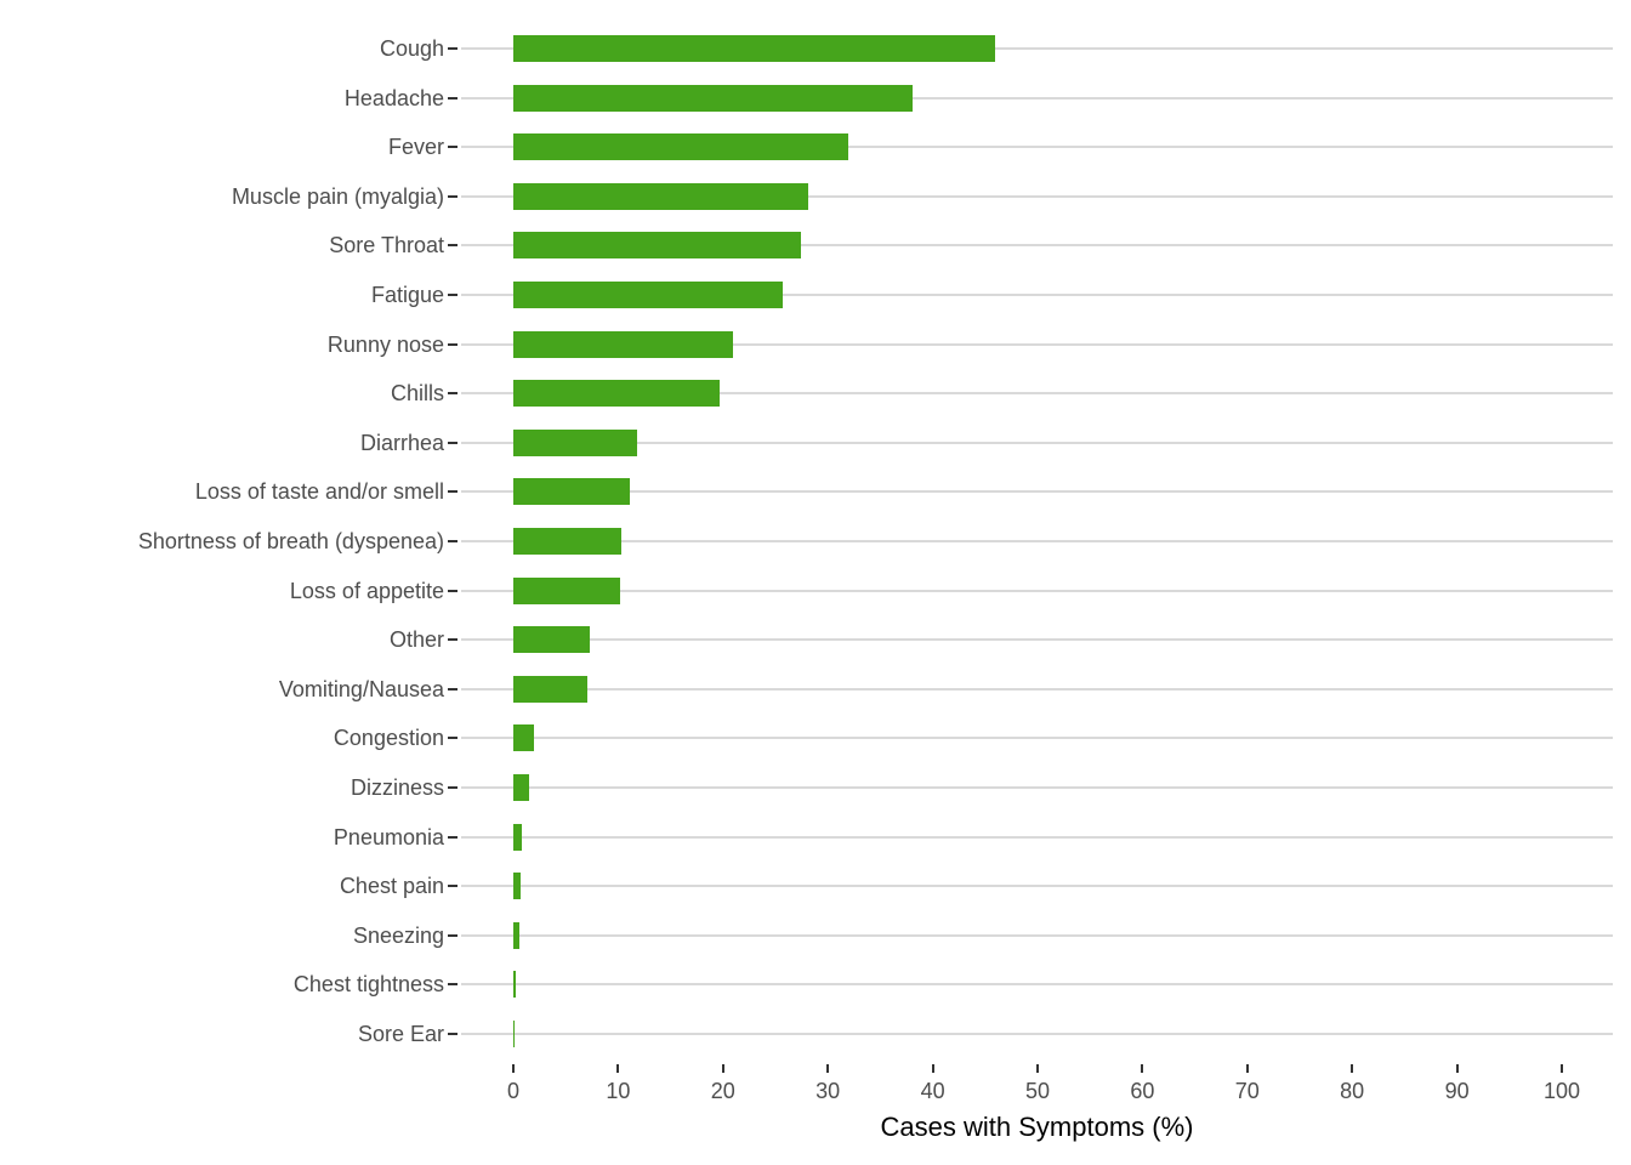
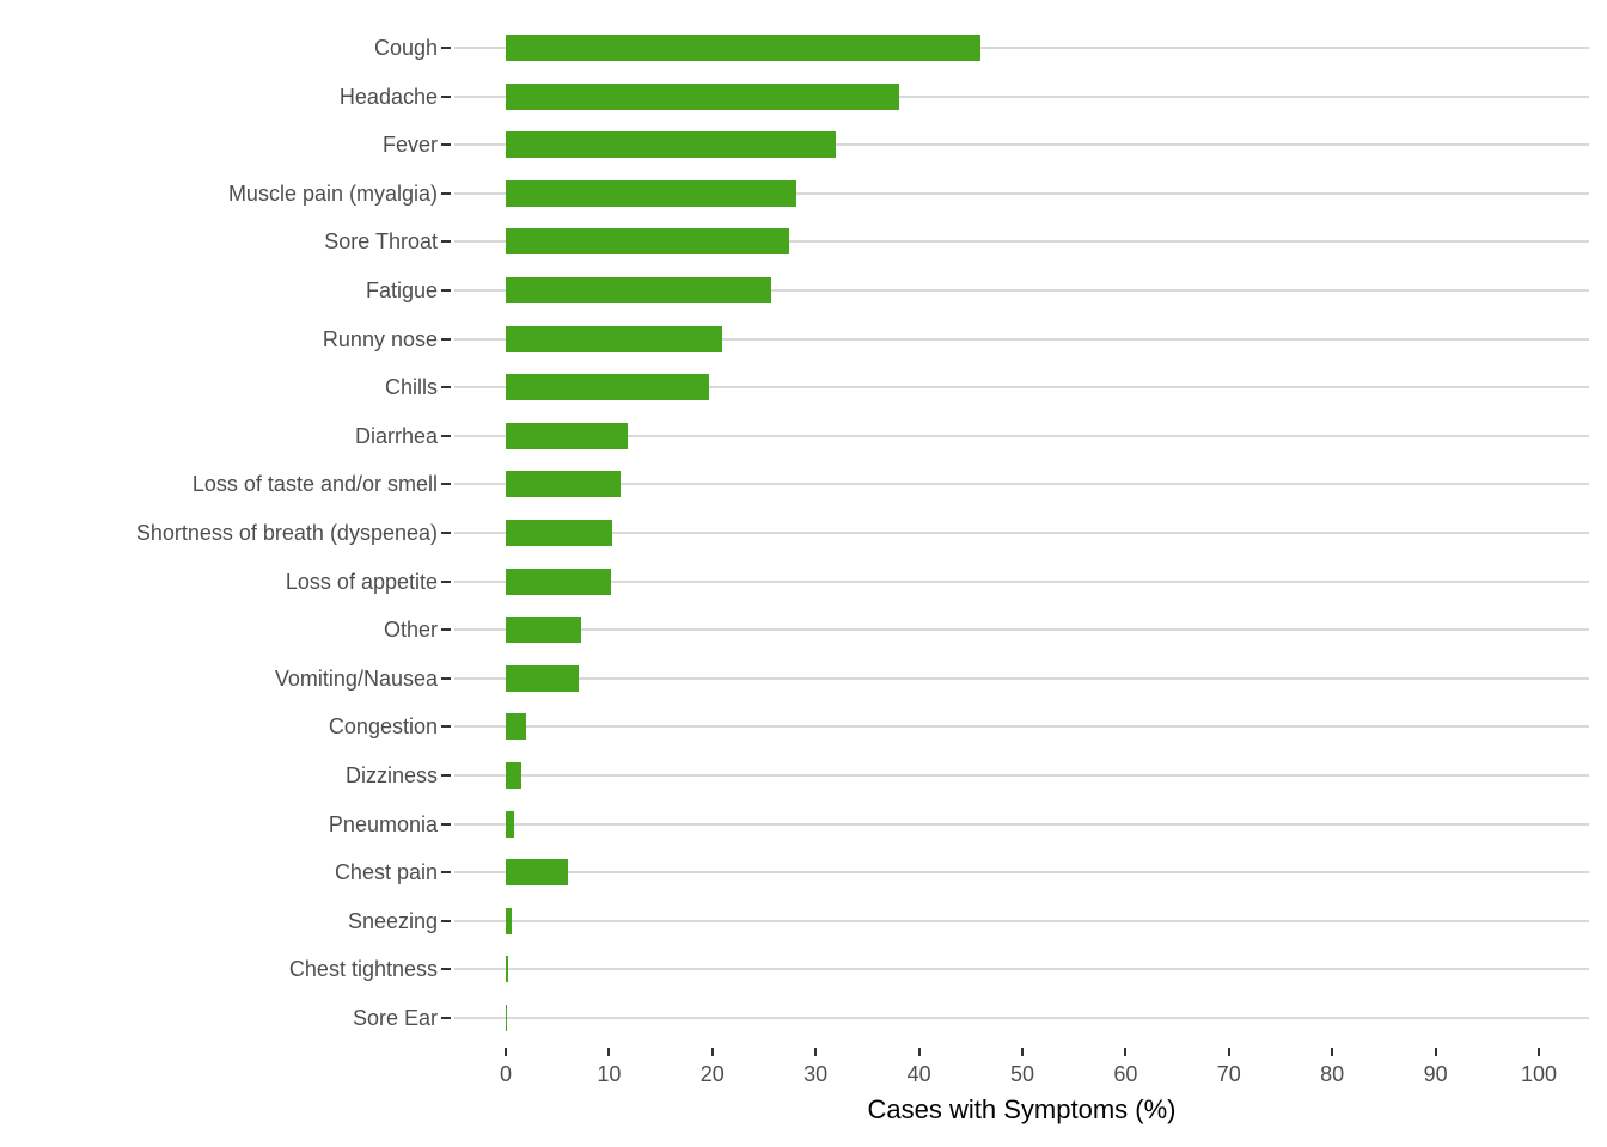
Chest pain: 1 -> 6
